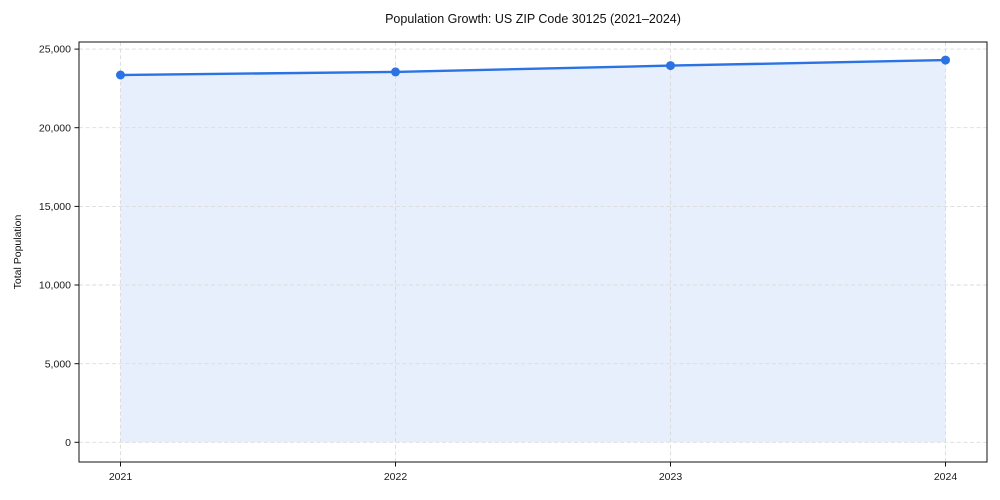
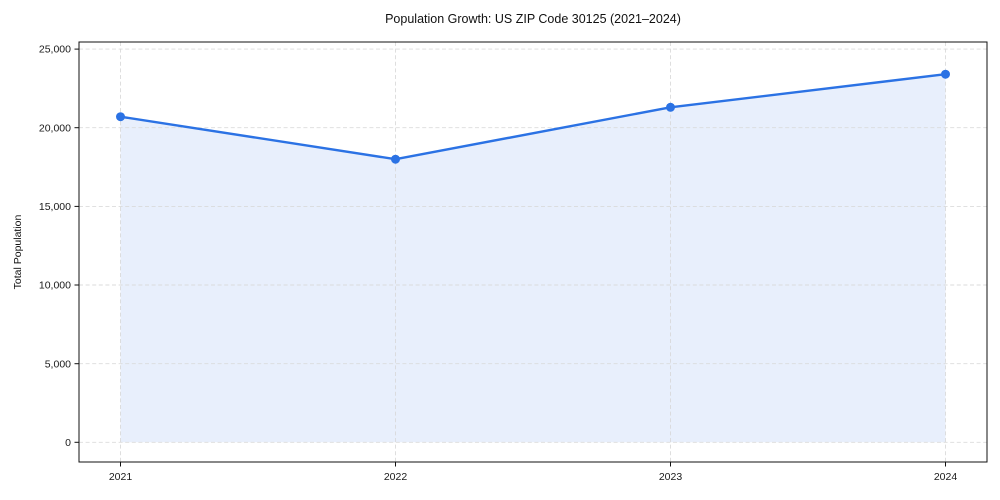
2021: 23400 -> 20700
2022: 23600 -> 18000
2023: 24000 -> 21300
2024: 24300 -> 23400
